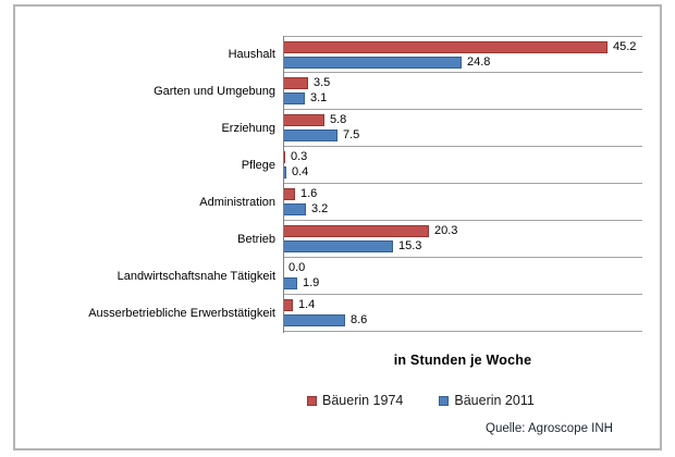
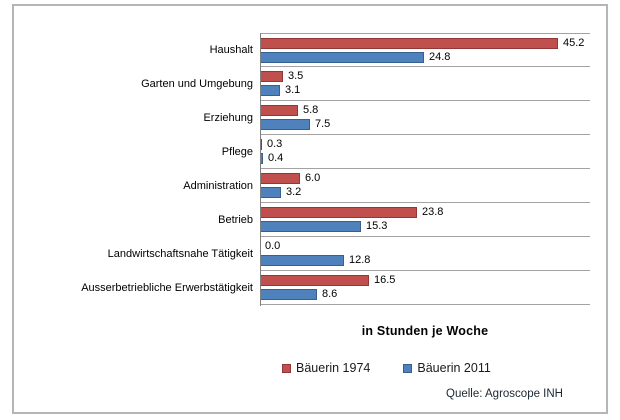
Bäuerin 1974/Administration: 1.6 -> 6.0
Bäuerin 1974/Betrieb: 20.3 -> 23.8
Bäuerin 2011/Landwirtschaftsnahe Tätigkeit: 1.9 -> 12.8
Bäuerin 1974/Ausserbetriebliche Erwerbstätigkeit: 1.4 -> 16.5
